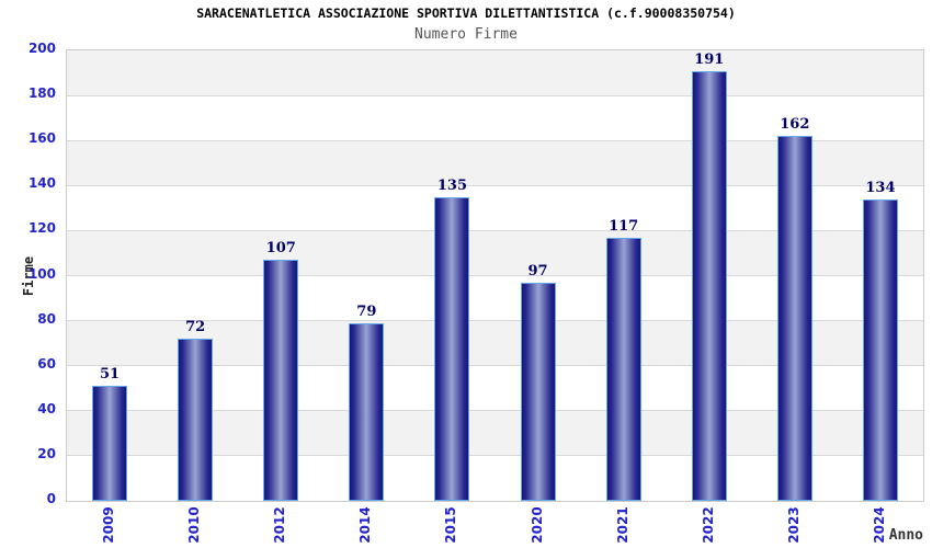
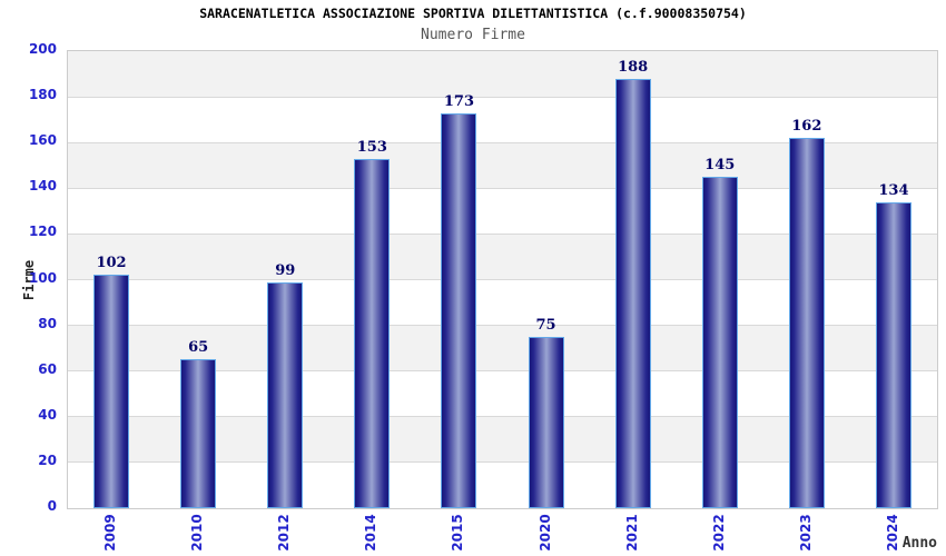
2009: 51 -> 102
2010: 72 -> 65
2012: 107 -> 99
2014: 79 -> 153
2015: 135 -> 173
2020: 97 -> 75
2021: 117 -> 188
2022: 191 -> 145
